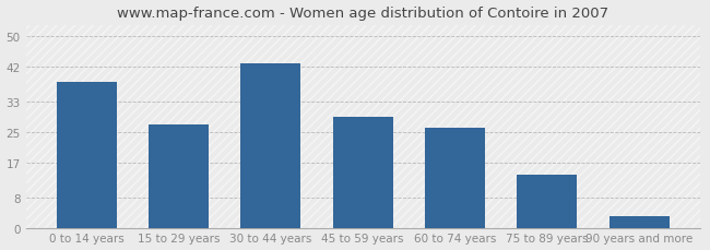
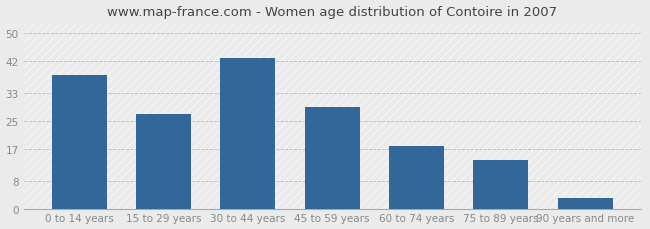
60 to 74 years: 26 -> 18
